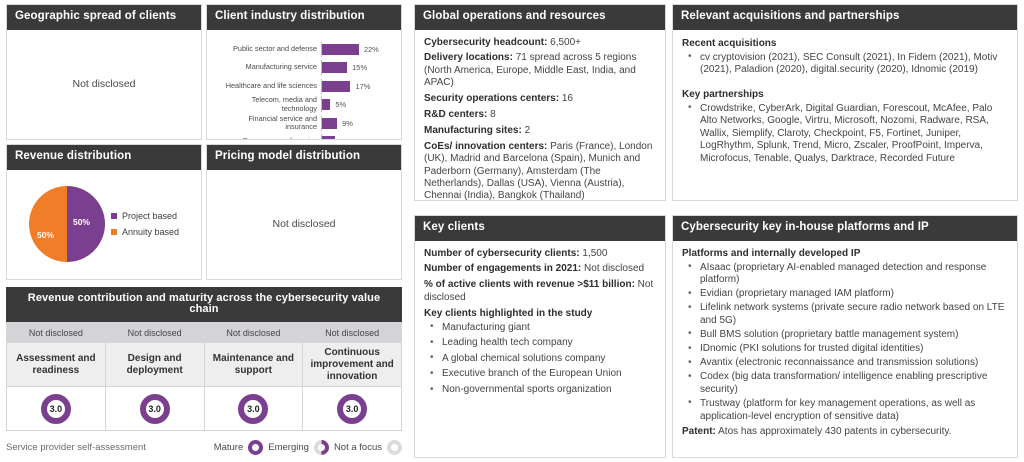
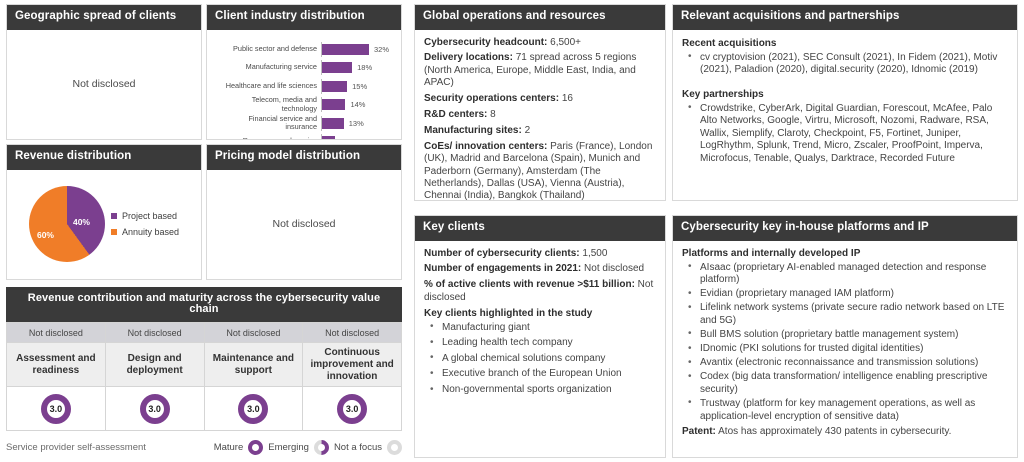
Client industry distribution/Public sector and defense: 22% -> 32%
Client industry distribution/Manufacturing service: 15% -> 18%
Client industry distribution/Healthcare and life sciences: 17% -> 15%
Client industry distribution/Telecom, media and technology: 5% -> 14%
Client industry distribution/Financial service and insurance: 9% -> 13%
Revenue distribution/Project based: 50% -> 40%
Revenue distribution/Annuity based: 50% -> 60%
